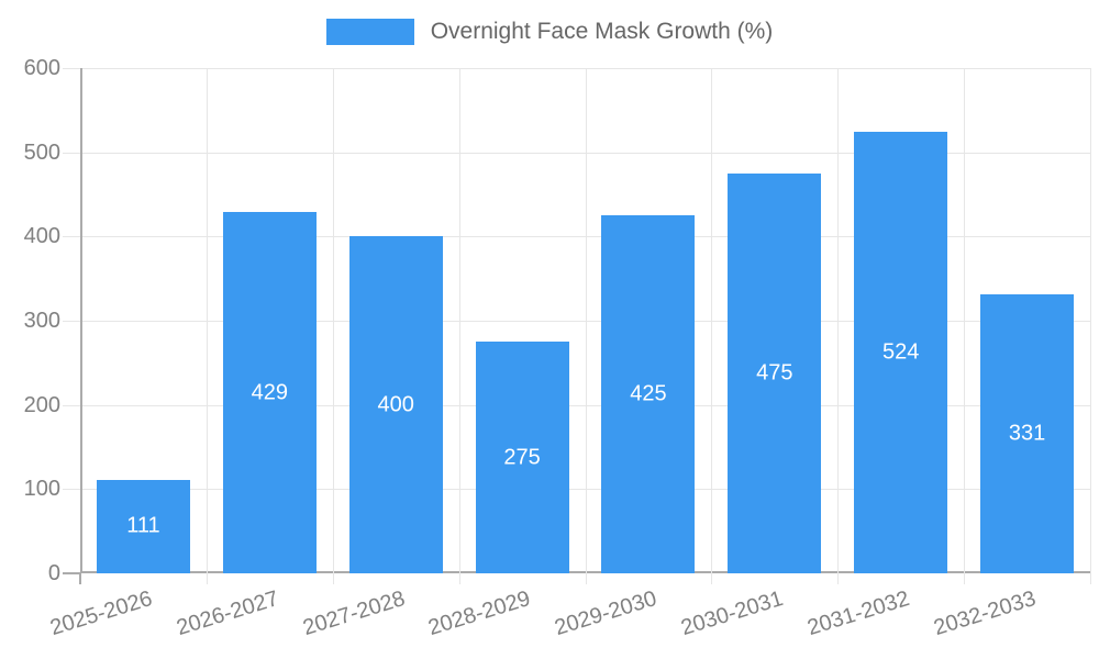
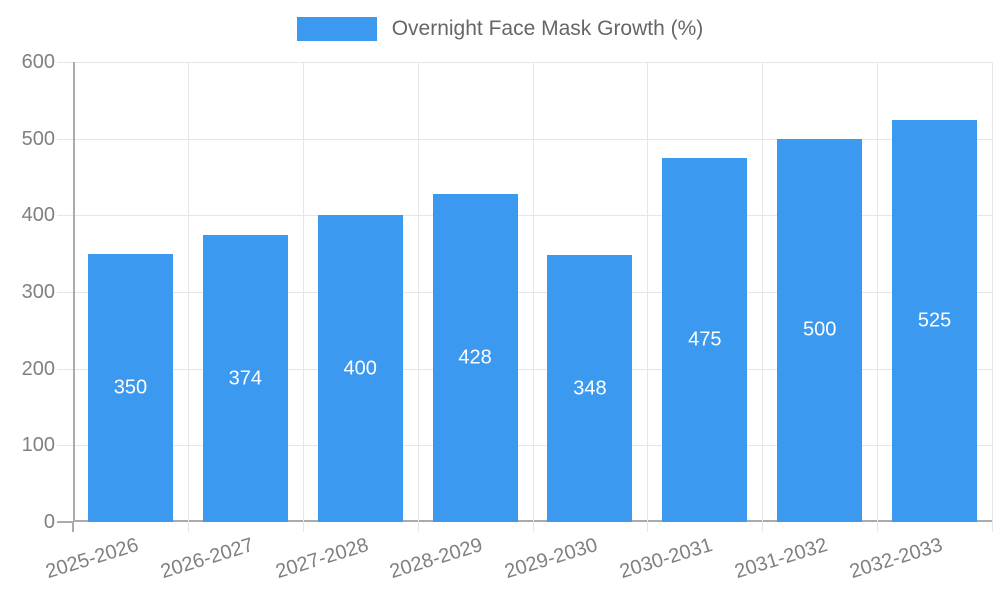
2025-2026: 111 -> 350
2026-2027: 429 -> 374
2028-2029: 275 -> 428
2029-2030: 425 -> 348
2031-2032: 524 -> 500
2032-2033: 331 -> 525
